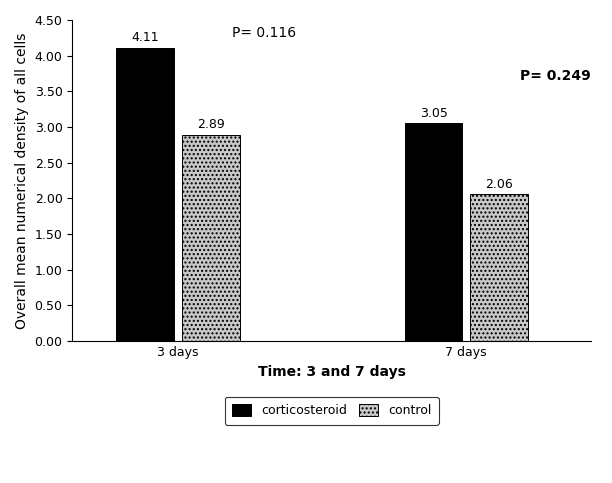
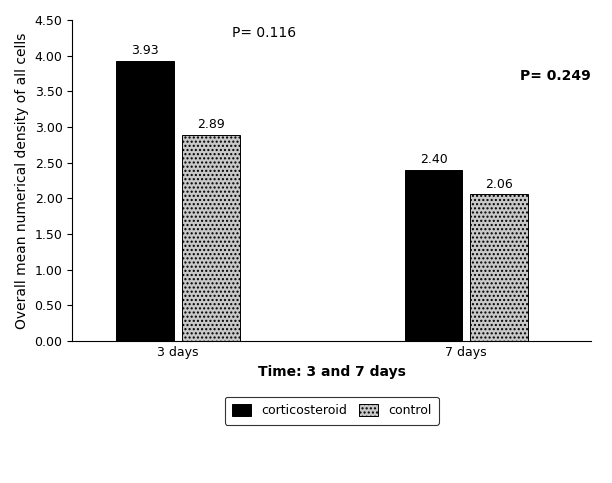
corticosteroid/3 days: 4.11 -> 3.93
corticosteroid/7 days: 3.05 -> 2.40
